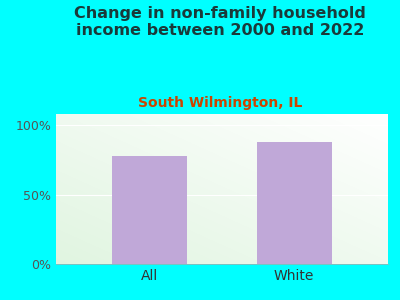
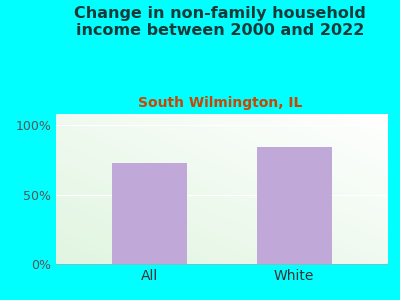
All: 78% -> 73%
White: 88% -> 84%
